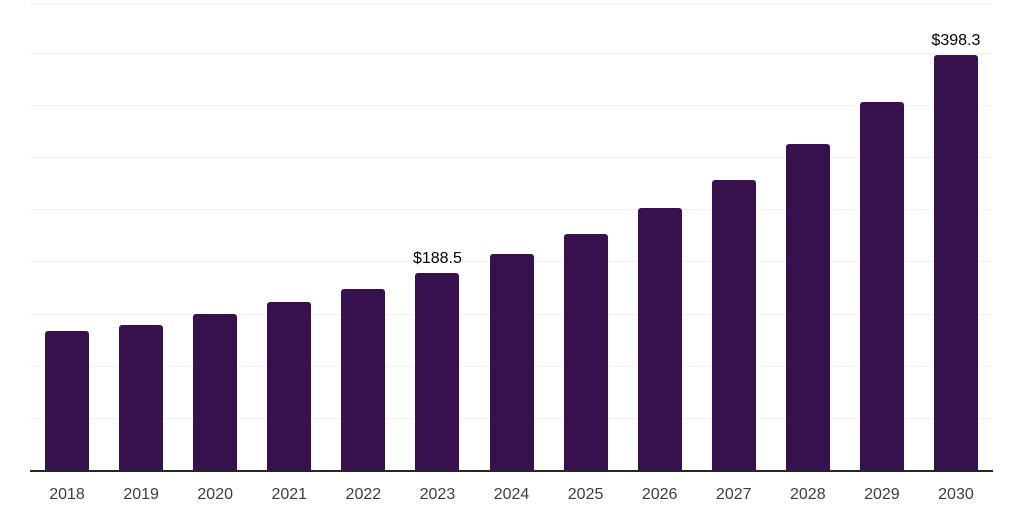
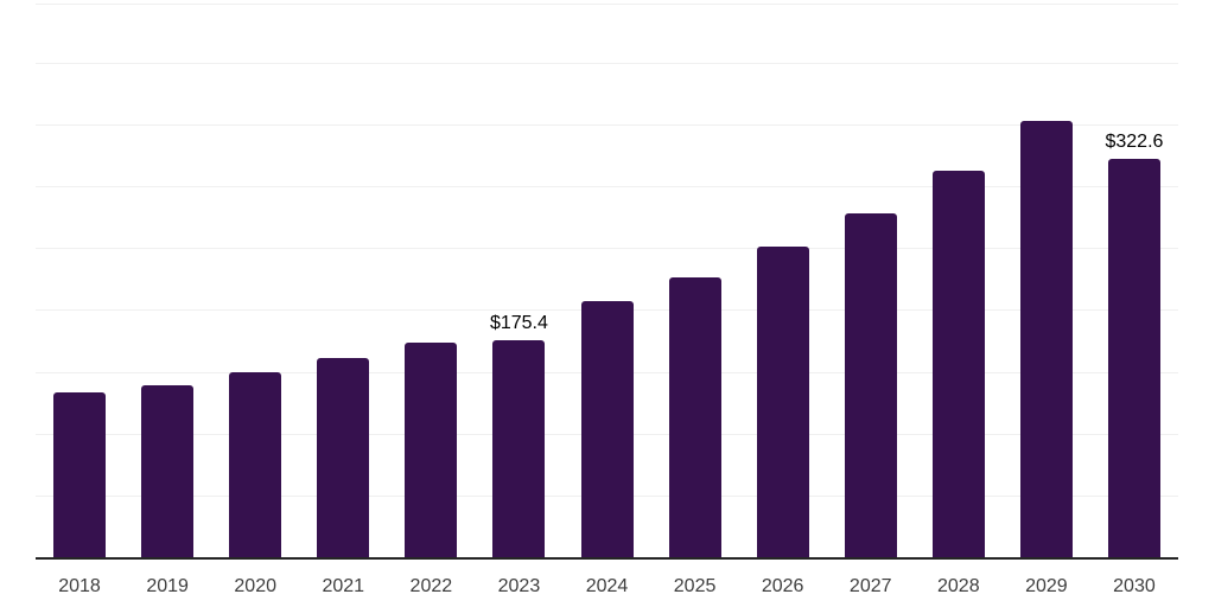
2023: $188.5 -> $175.4
2030: $398.3 -> $322.6
